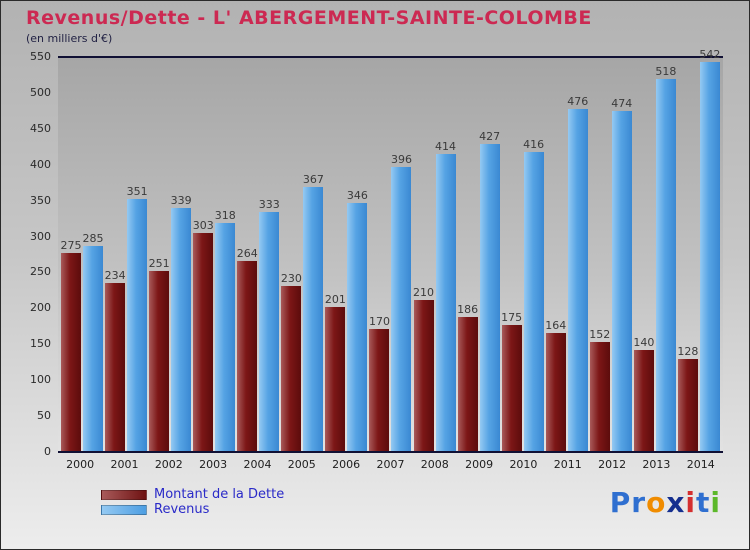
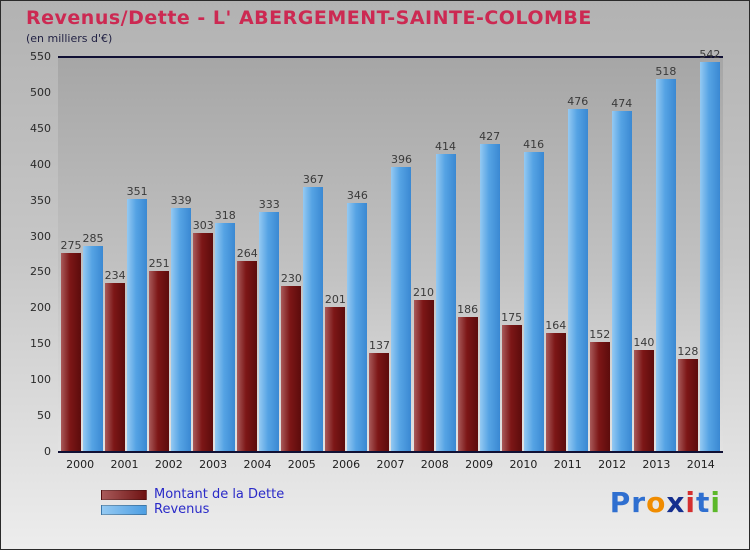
Montant de la Dette/2007: 170 -> 137
